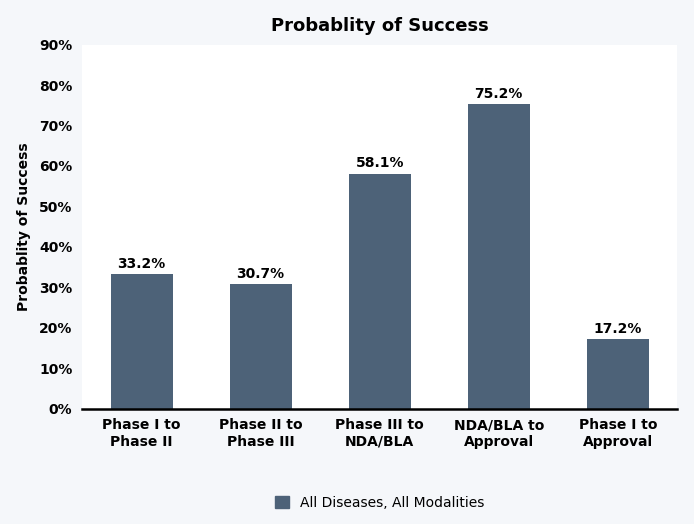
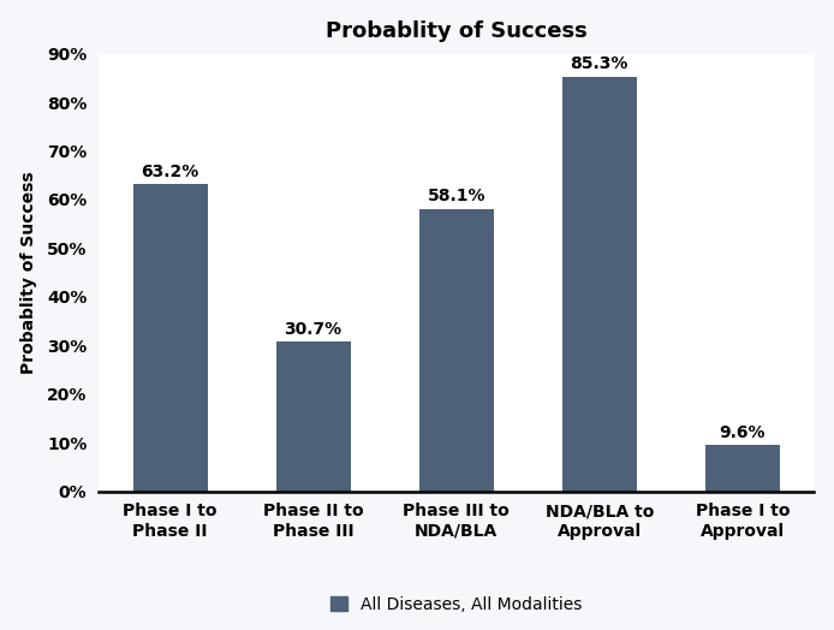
Phase I to Phase II: 33.2% -> 63.2%
NDA/BLA to Approval: 75.2% -> 85.3%
Phase I to Approval: 17.2% -> 9.6%
